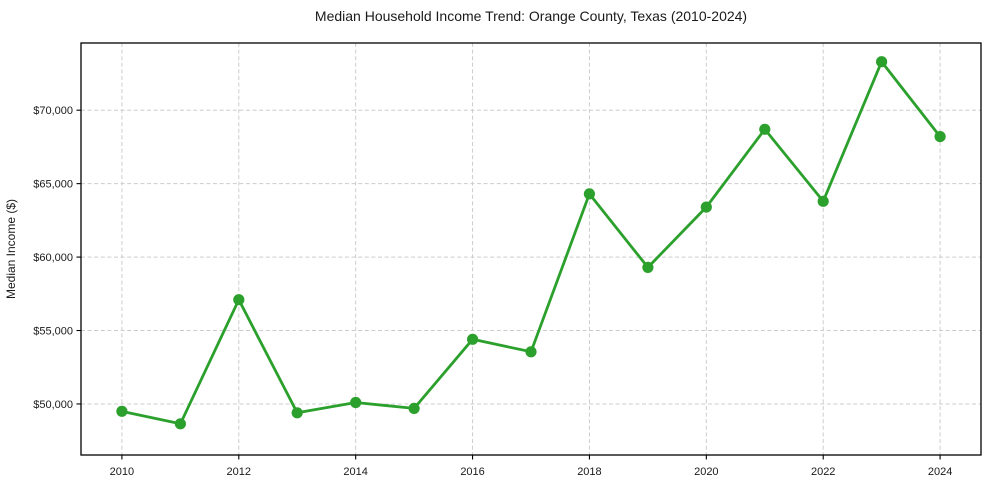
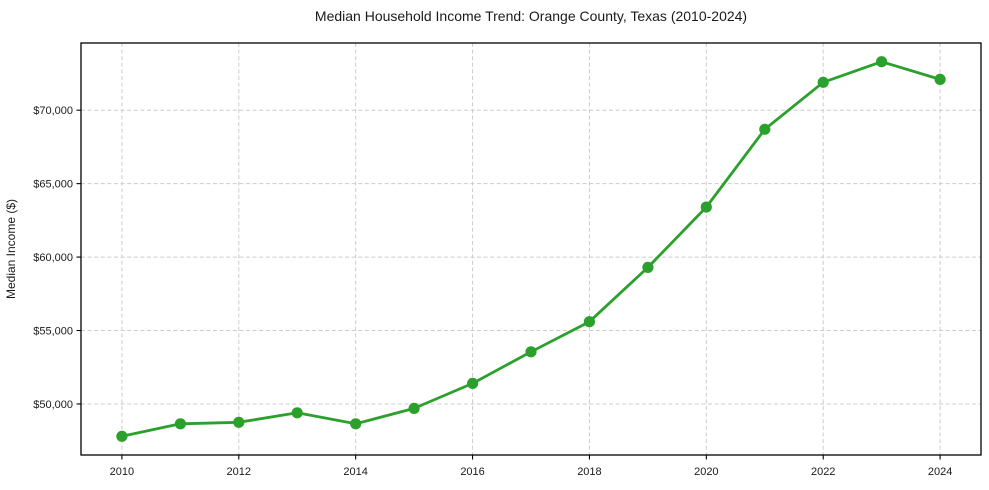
2010: $49500 -> $47800
2012: $57100 -> $48800
2014: $50100 -> $48600
2016: $54400 -> $51400
2018: $64300 -> $55600
2022: $63800 -> $71900
2024: $68200 -> $72100
